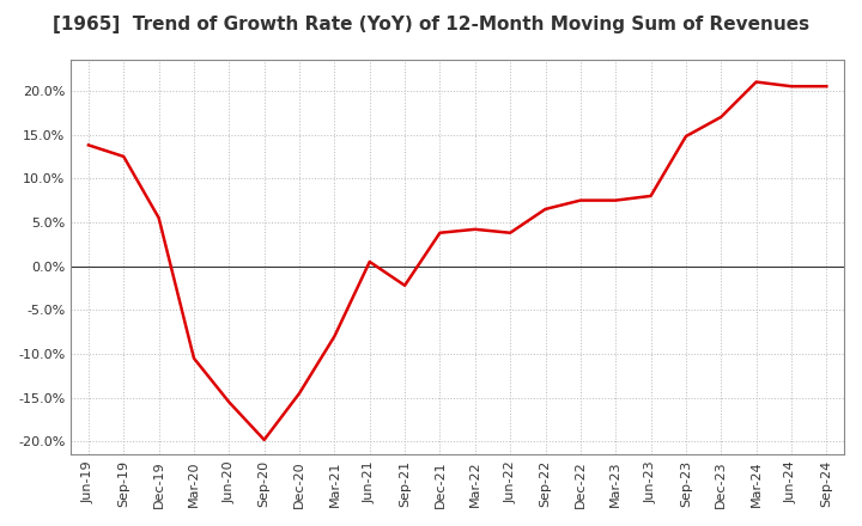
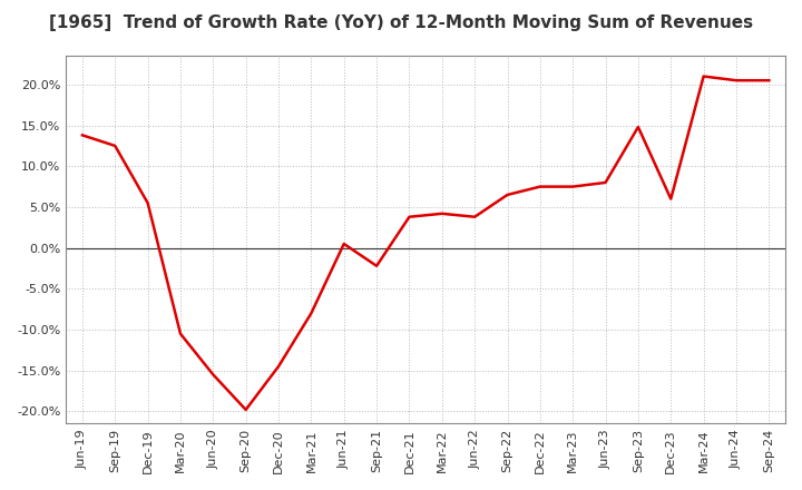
Dec-23: 17.0% -> 6.0%
